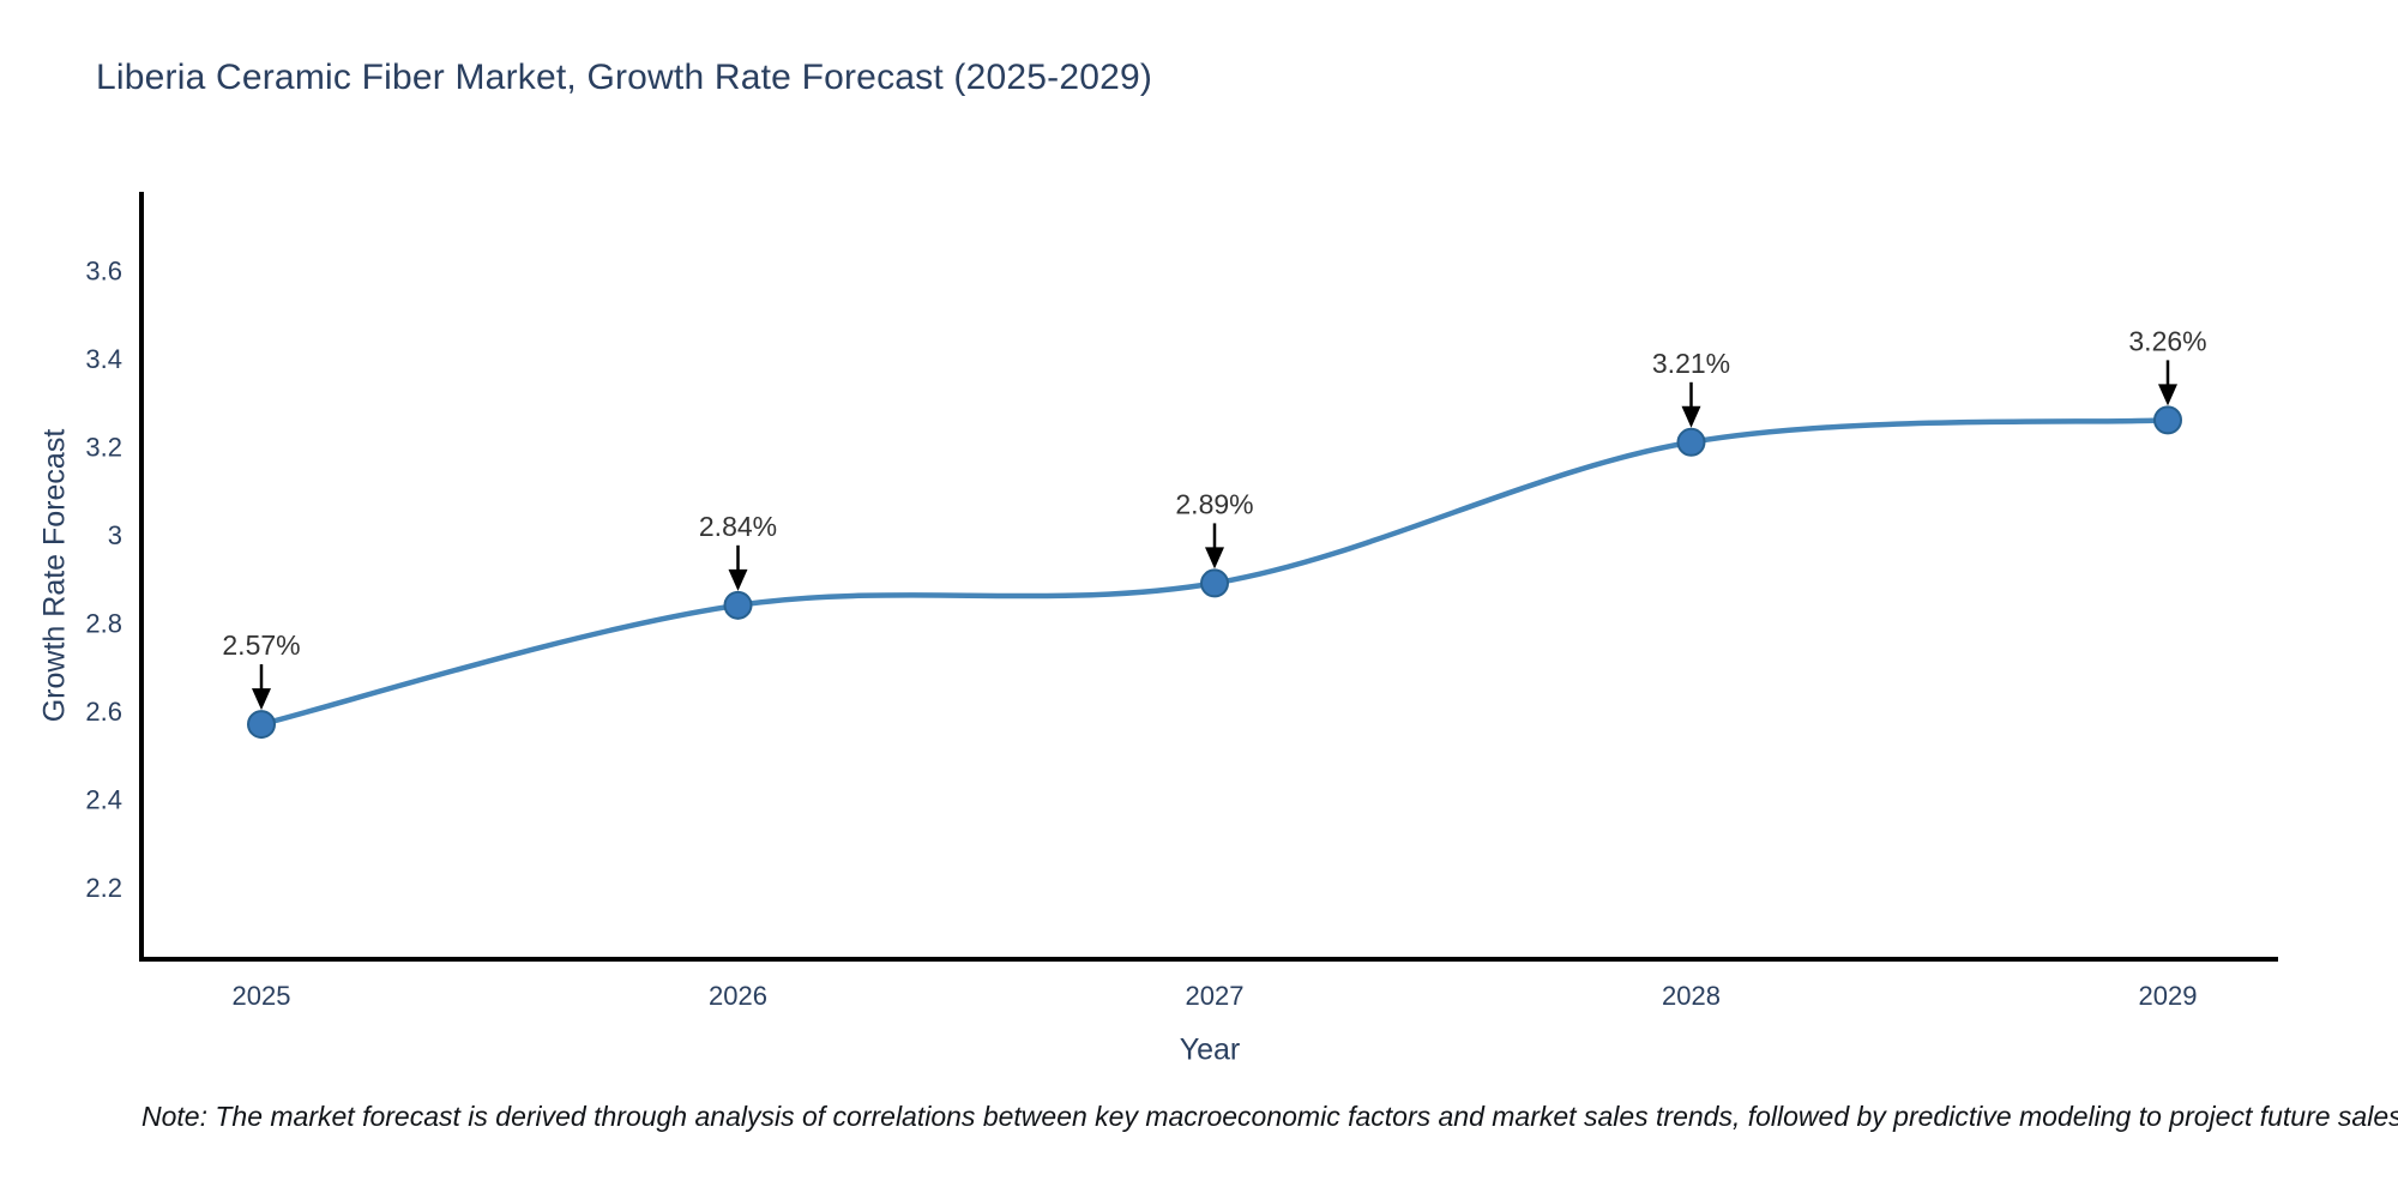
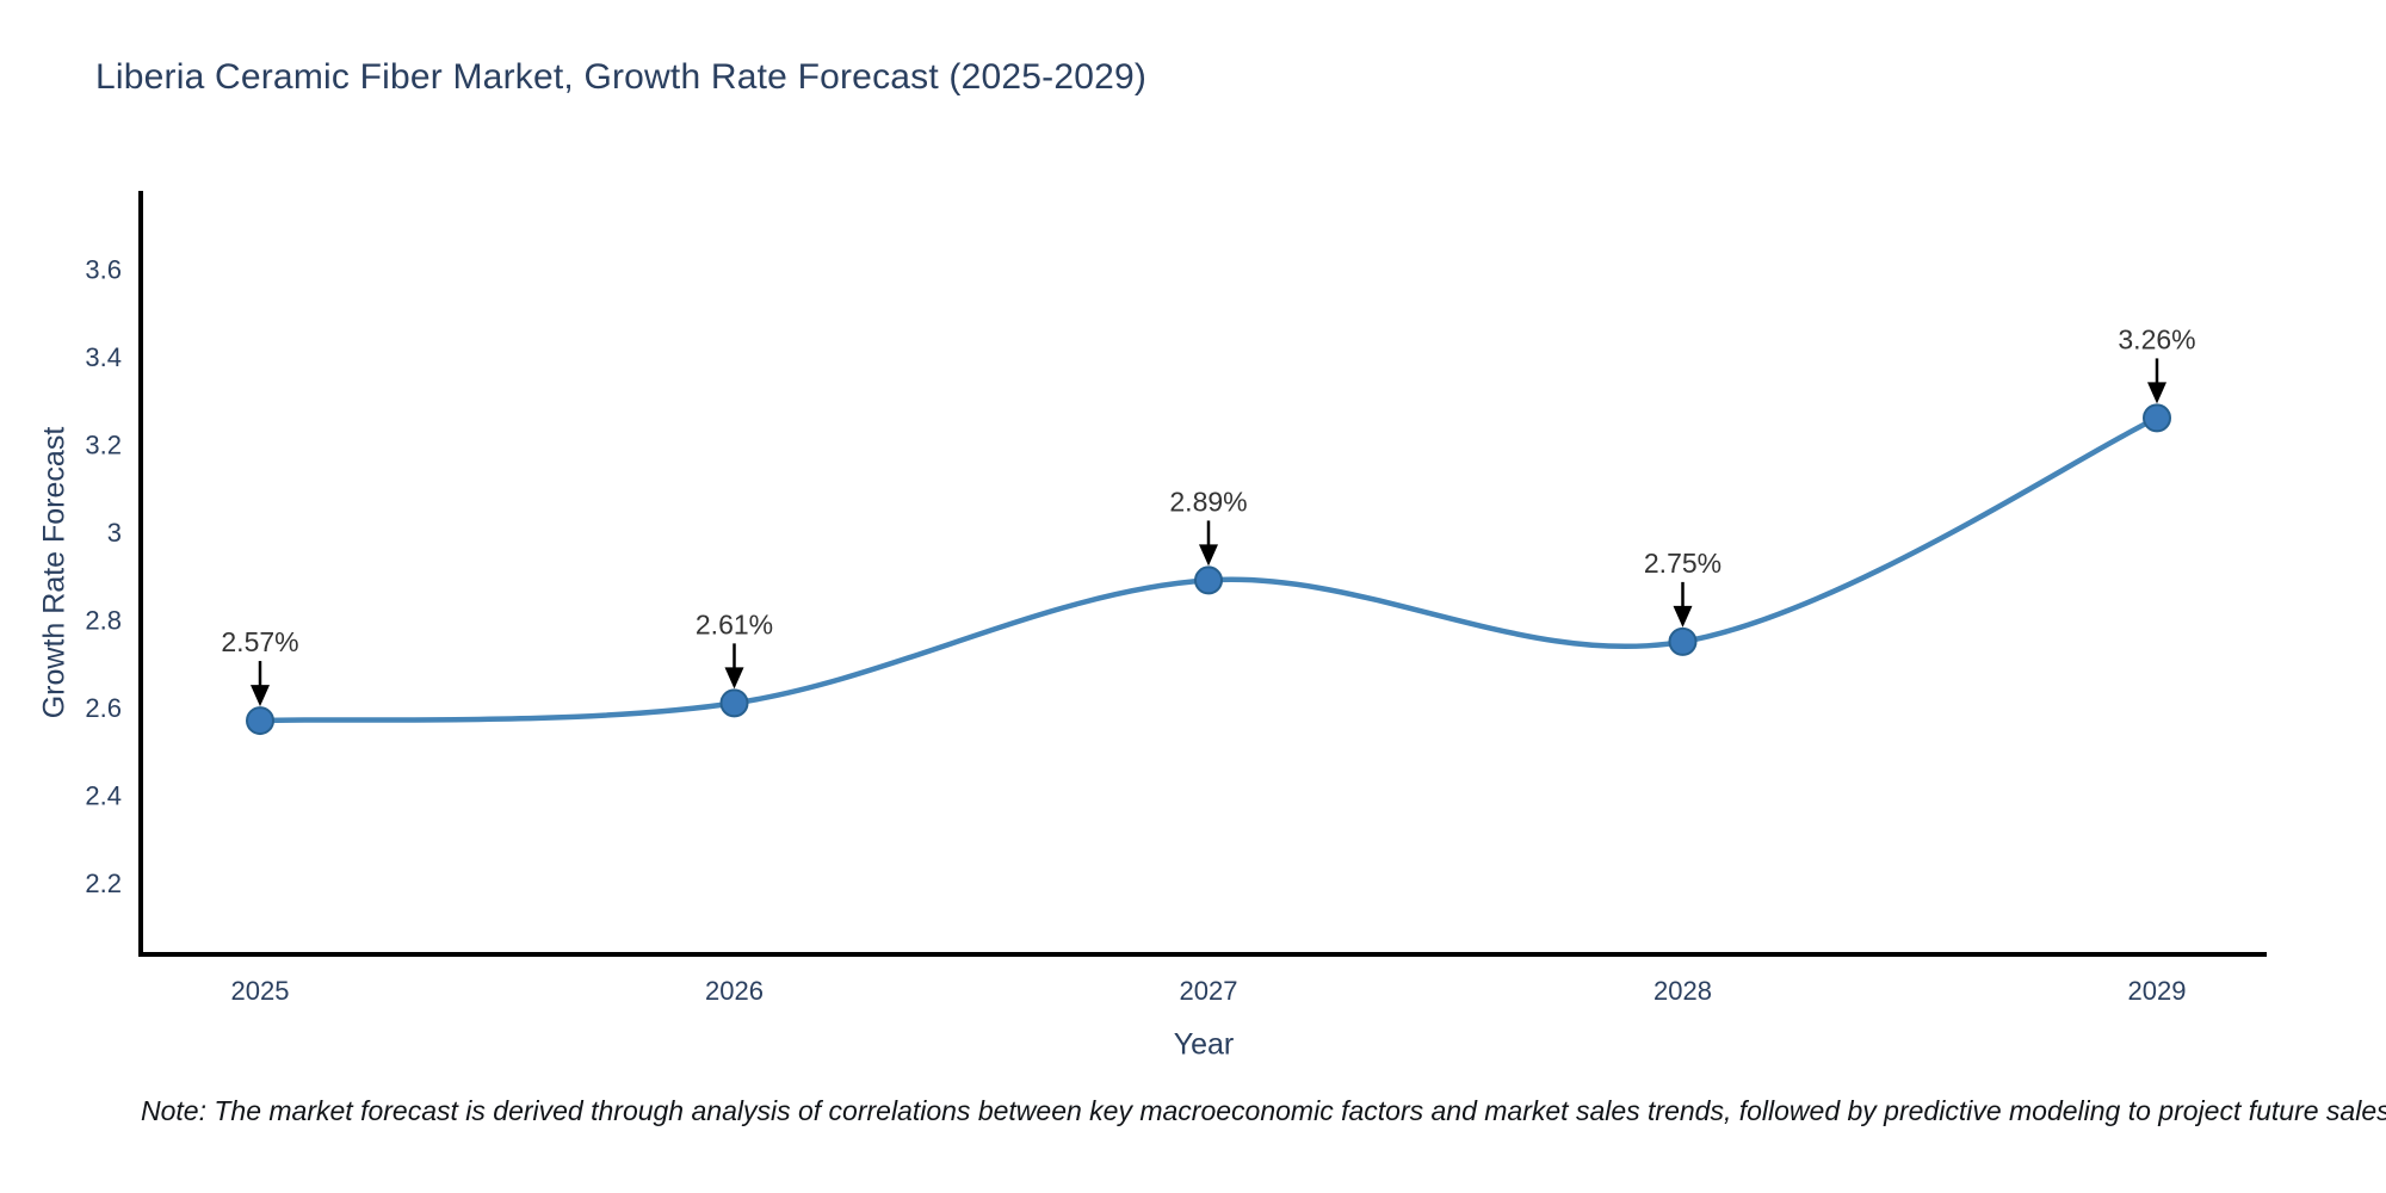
2026: 2.84% -> 2.61%
2028: 3.21% -> 2.75%
